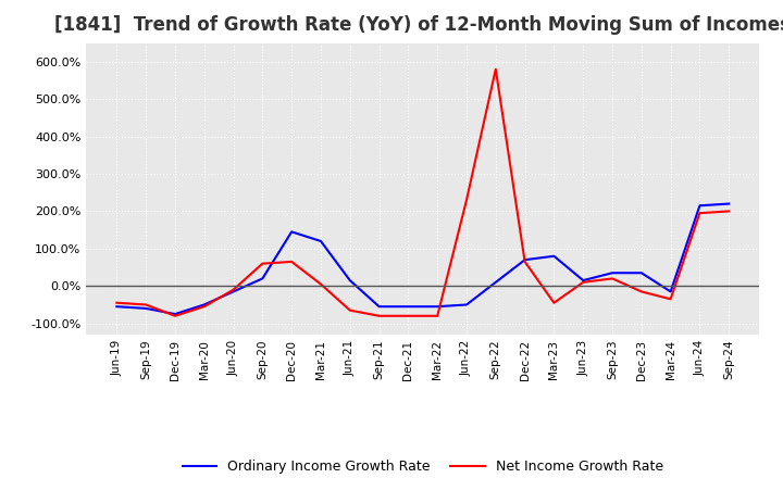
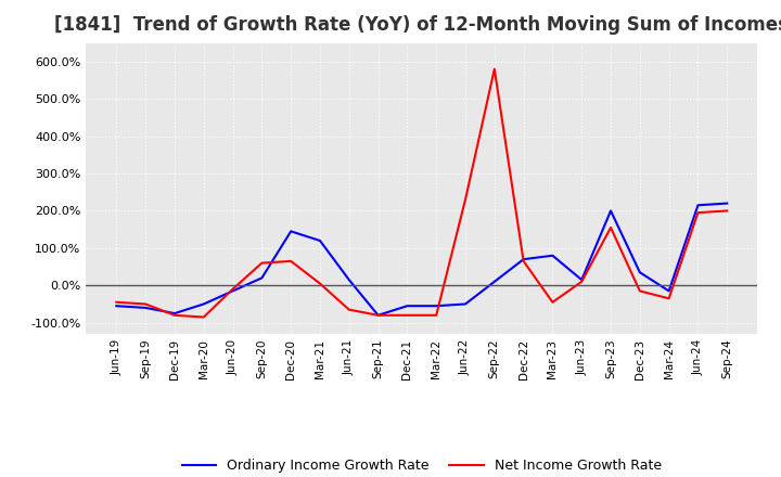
Net Income Growth Rate/Mar-20: -55% -> -85%
Ordinary Income Growth Rate/Sep-21: -55% -> -80%
Ordinary Income Growth Rate/Sep-23: 35% -> 200%
Net Income Growth Rate/Sep-23: 20% -> 155%
